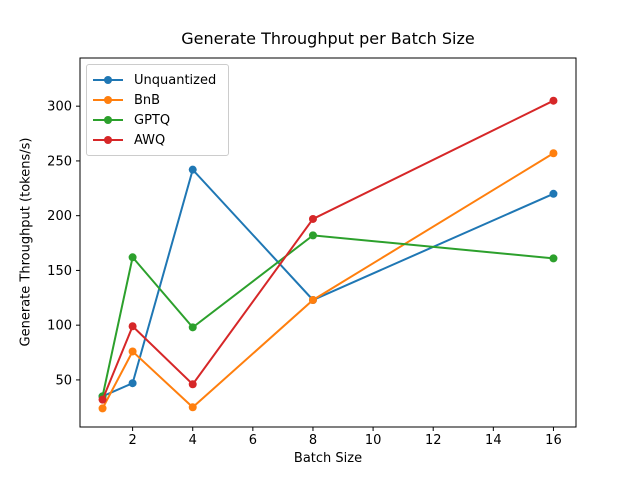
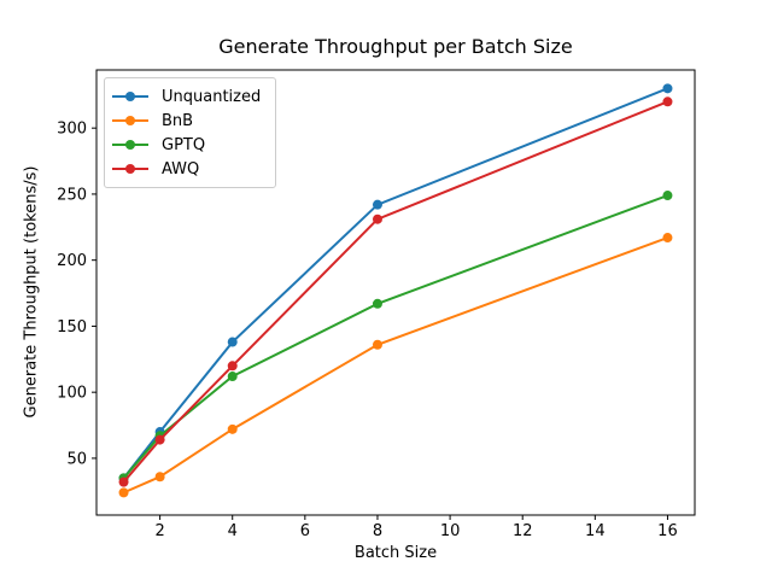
Unquantized/2: 47 -> 70
BnB/2: 76 -> 36
GPTQ/2: 162 -> 67
AWQ/2: 99 -> 64
Unquantized/4: 242 -> 138
BnB/4: 25 -> 72
GPTQ/4: 98 -> 112
AWQ/4: 46 -> 120
Unquantized/8: 123 -> 242
BnB/8: 123 -> 136
GPTQ/8: 182 -> 167
AWQ/8: 197 -> 231
Unquantized/16: 220 -> 330
BnB/16: 257 -> 217
GPTQ/16: 161 -> 249
AWQ/16: 305 -> 320
